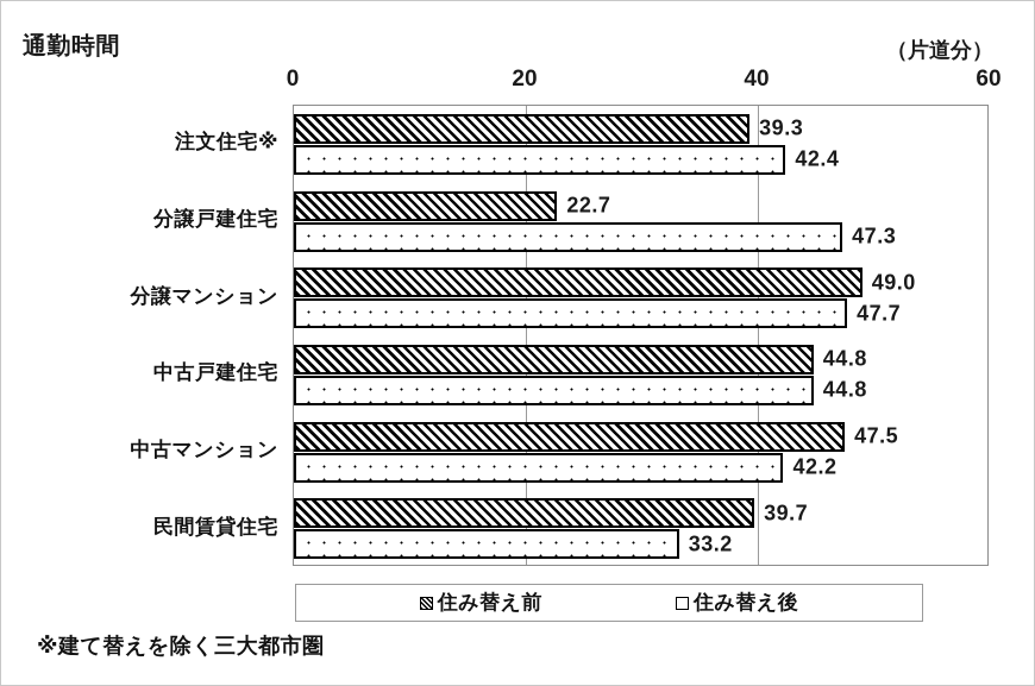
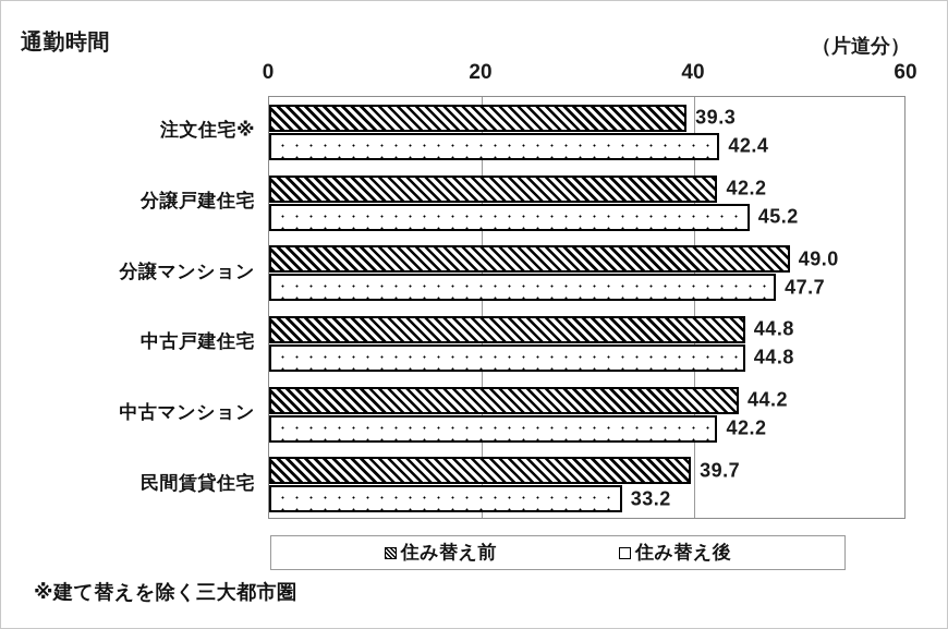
住み替え前/分譲戸建住宅: 22.7 -> 42.2
住み替え後/分譲戸建住宅: 47.3 -> 45.2
住み替え前/中古マンション: 47.5 -> 44.2
